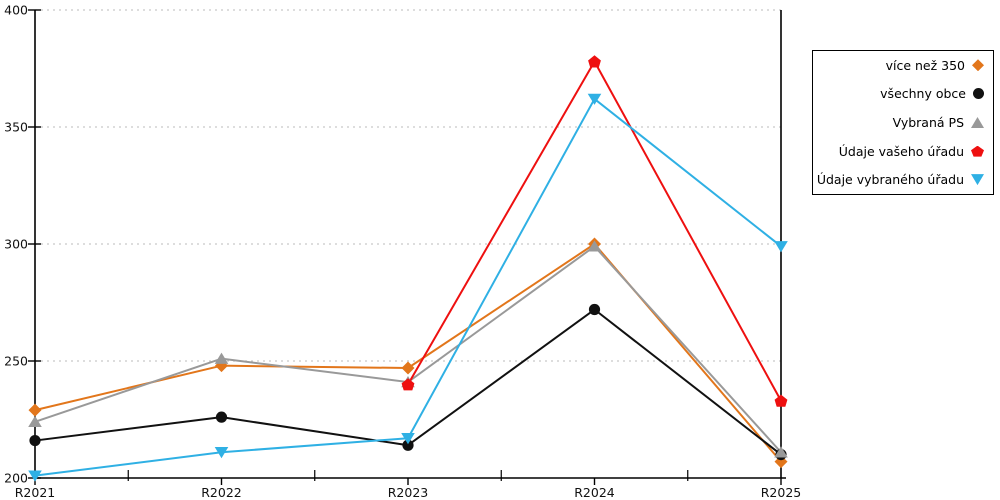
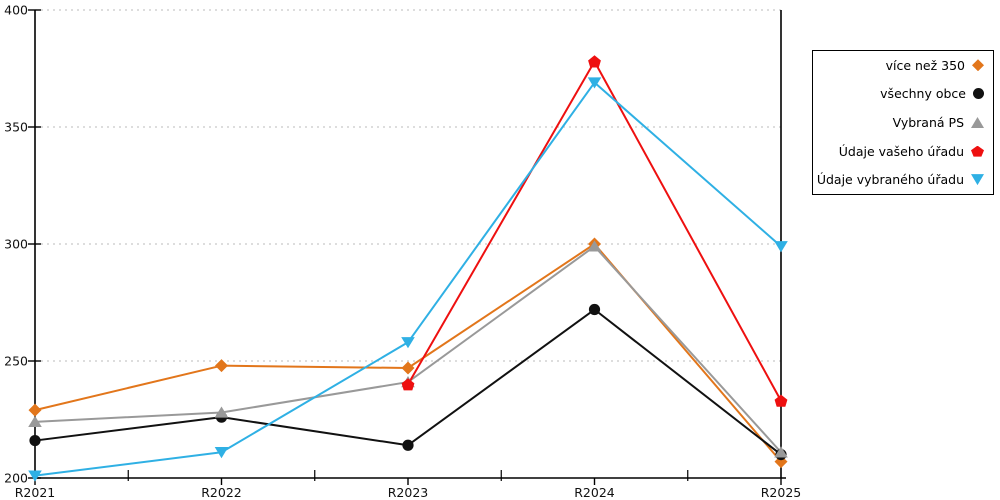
Vybraná PS/R2022: 251 -> 228
Údaje vybraného úřadu/R2023: 217 -> 258
Údaje vybraného úřadu/R2024: 362 -> 369
